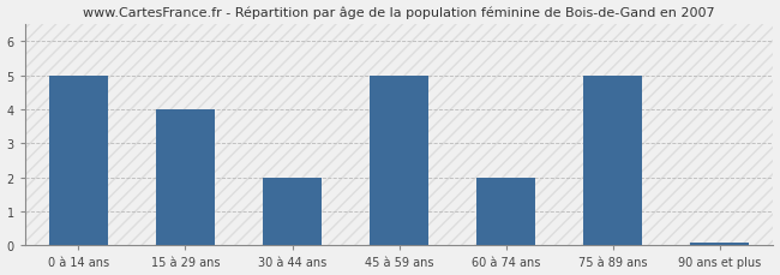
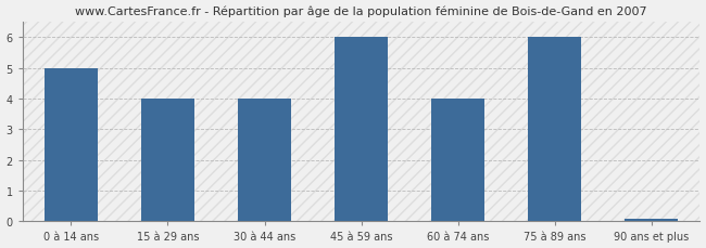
30 à 44 ans: 2.00 -> 4.00
45 à 59 ans: 5.00 -> 6.00
60 à 74 ans: 2.00 -> 4.00
75 à 89 ans: 5.00 -> 6.00
